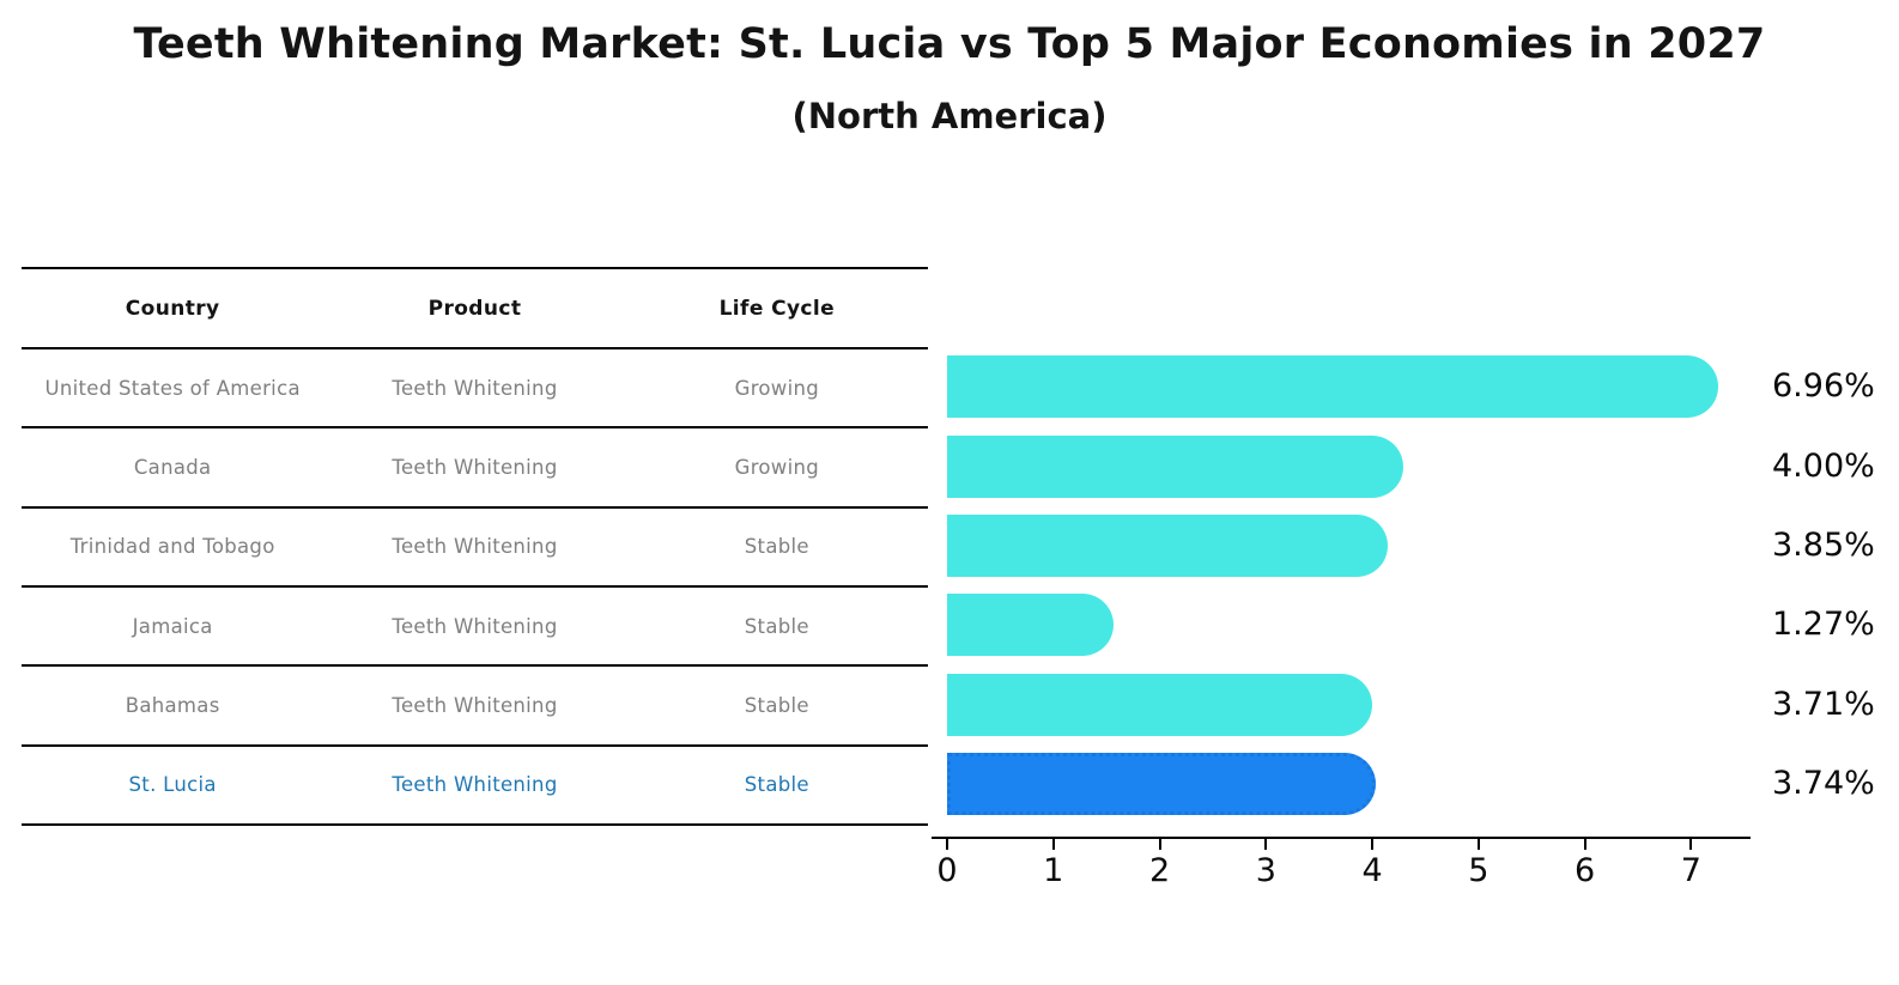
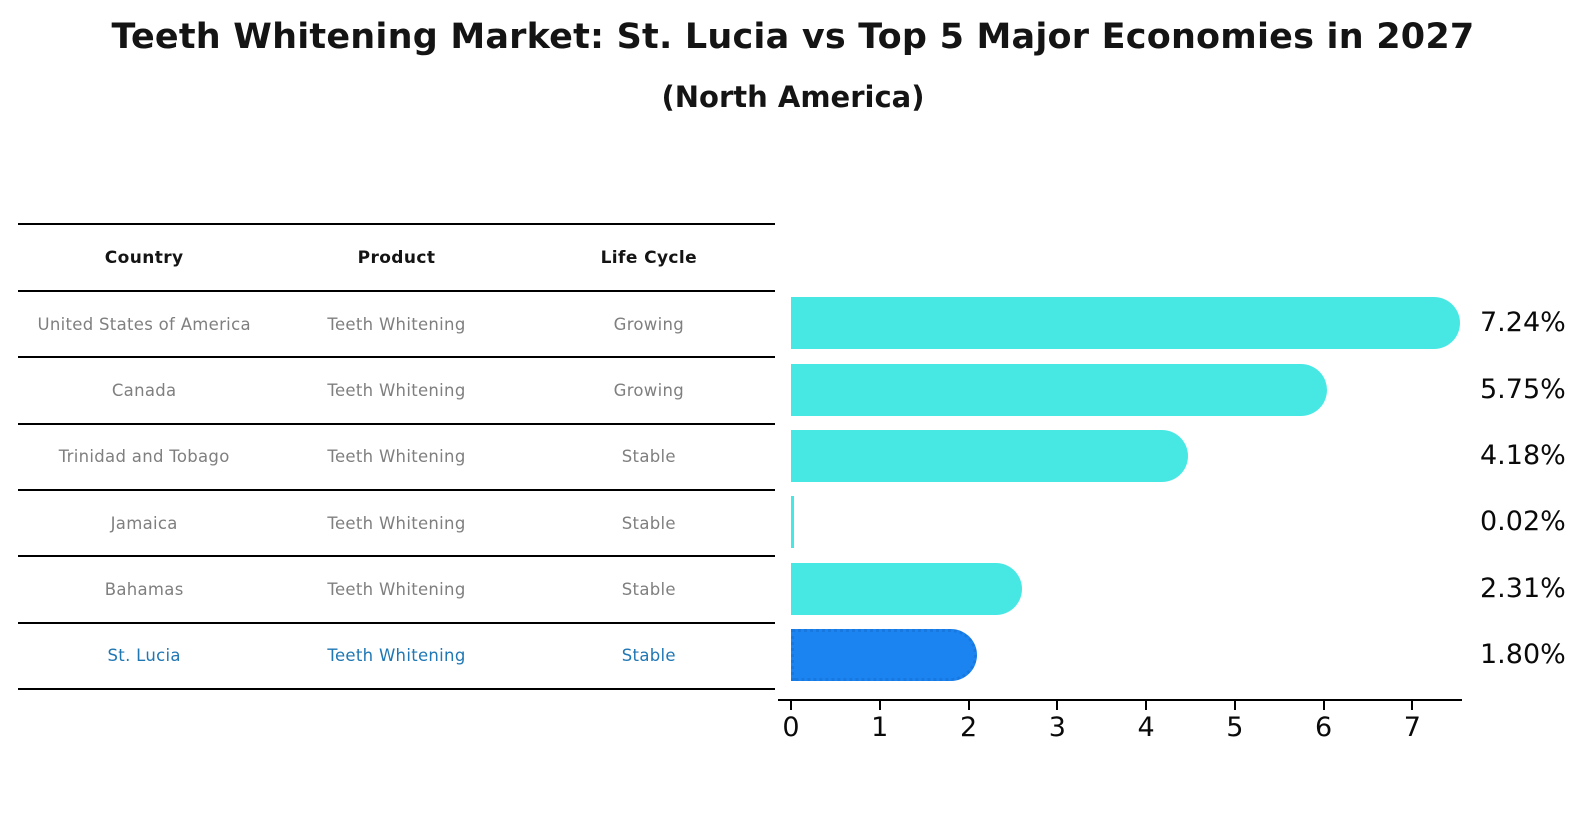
United States of America: 6.96% -> 7.24%
Canada: 4.00% -> 5.75%
Trinidad and Tobago: 3.85% -> 4.18%
Jamaica: 1.27% -> 0.02%
Bahamas: 3.71% -> 2.31%
St. Lucia: 3.74% -> 1.80%
